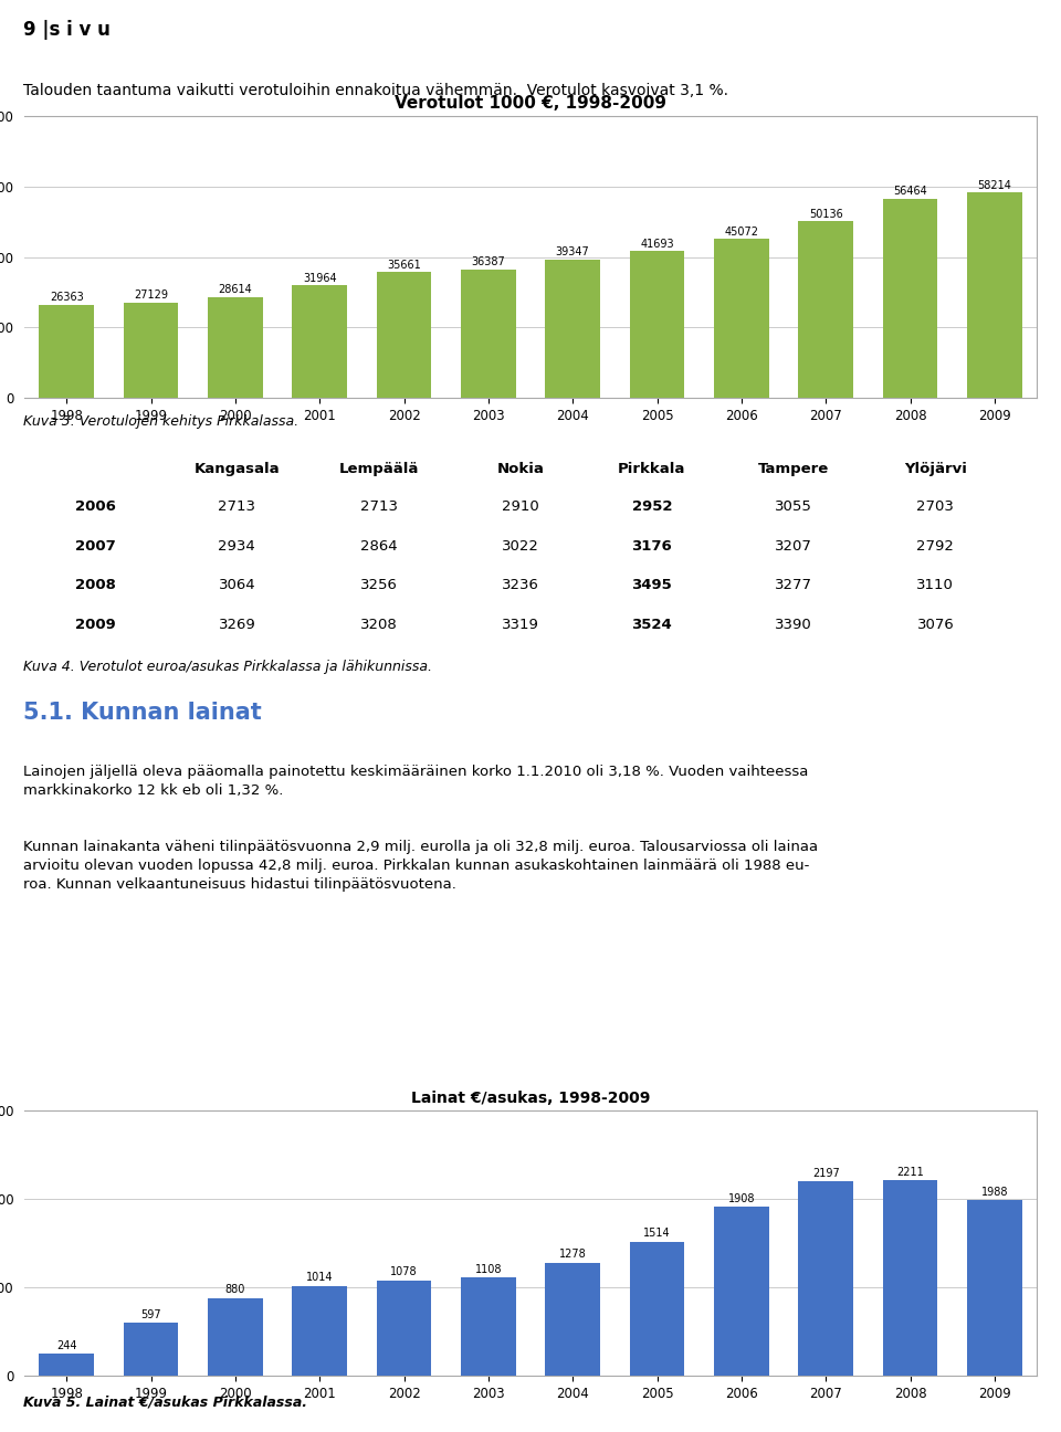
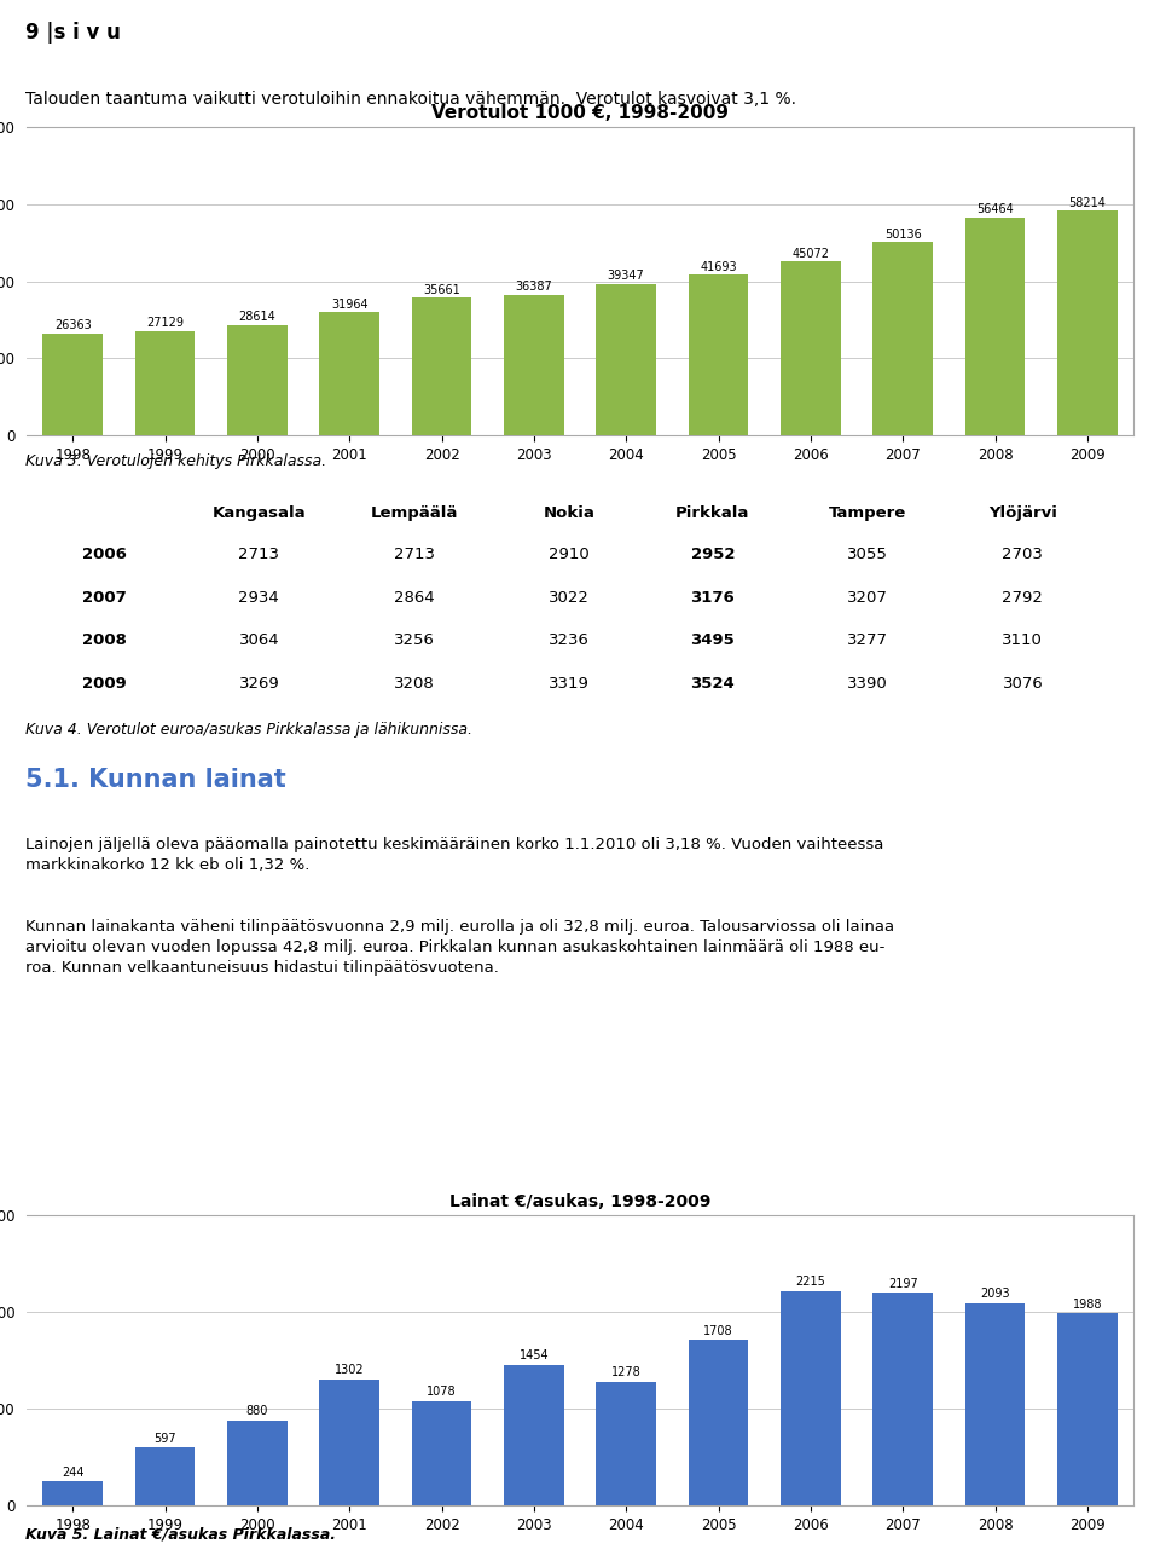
Lainat €/asukas, 1998-2009/2001: 1014 -> 1302
Lainat €/asukas, 1998-2009/2003: 1108 -> 1454
Lainat €/asukas, 1998-2009/2005: 1514 -> 1708
Lainat €/asukas, 1998-2009/2006: 1908 -> 2215
Lainat €/asukas, 1998-2009/2008: 2211 -> 2093
